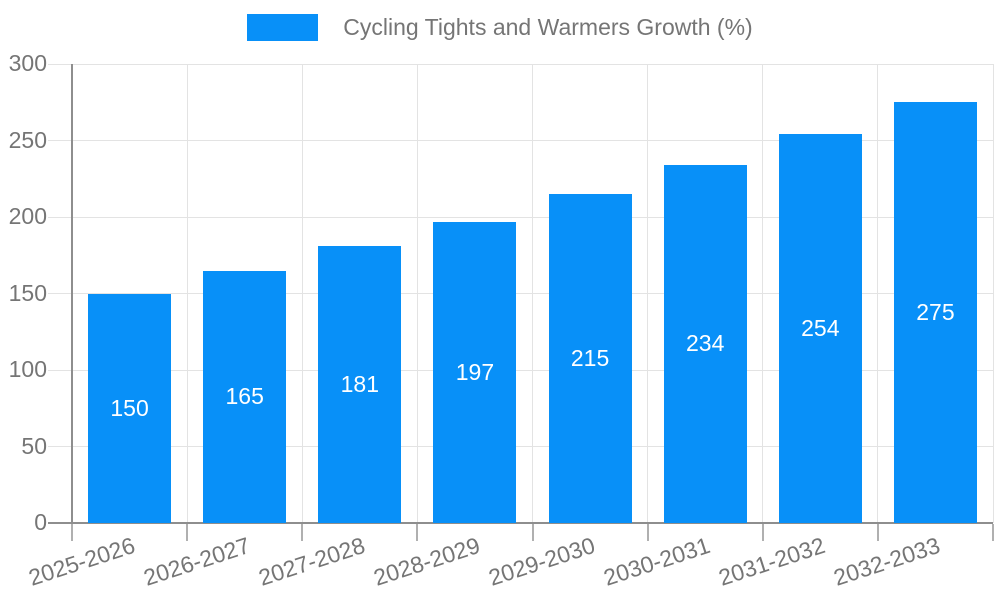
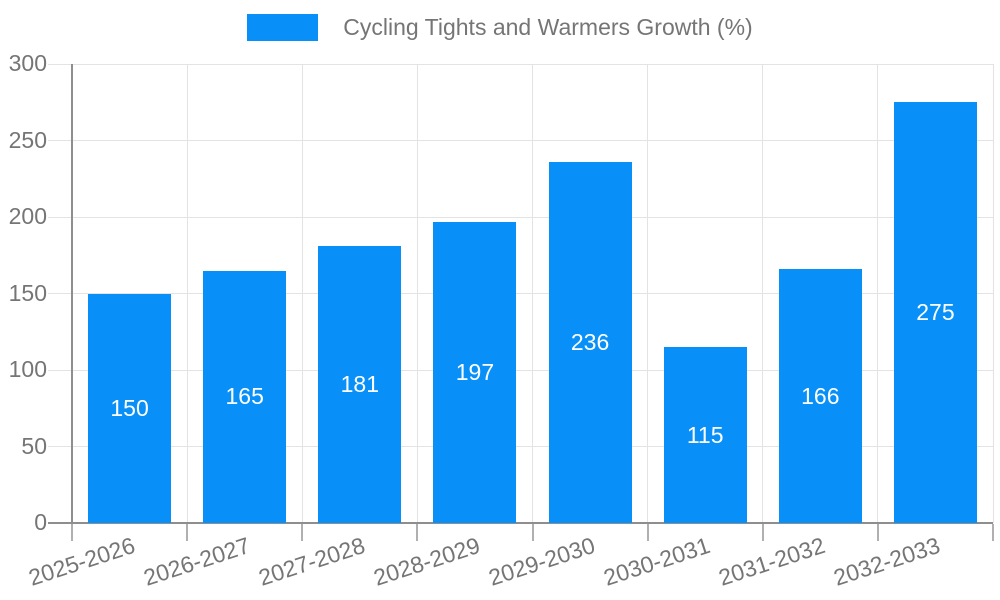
2029-2030: 215 -> 236
2030-2031: 234 -> 115
2031-2032: 254 -> 166
